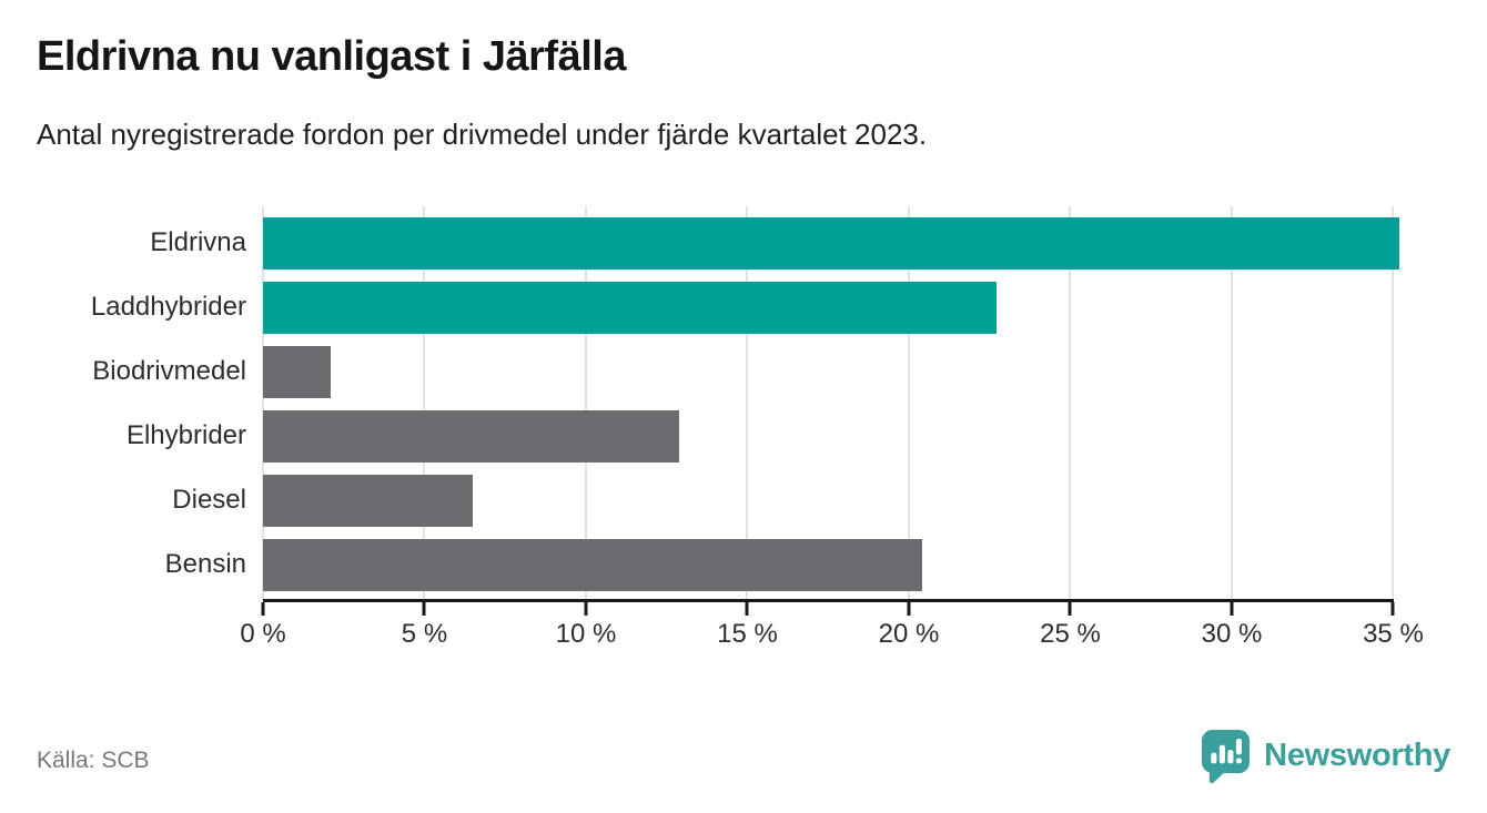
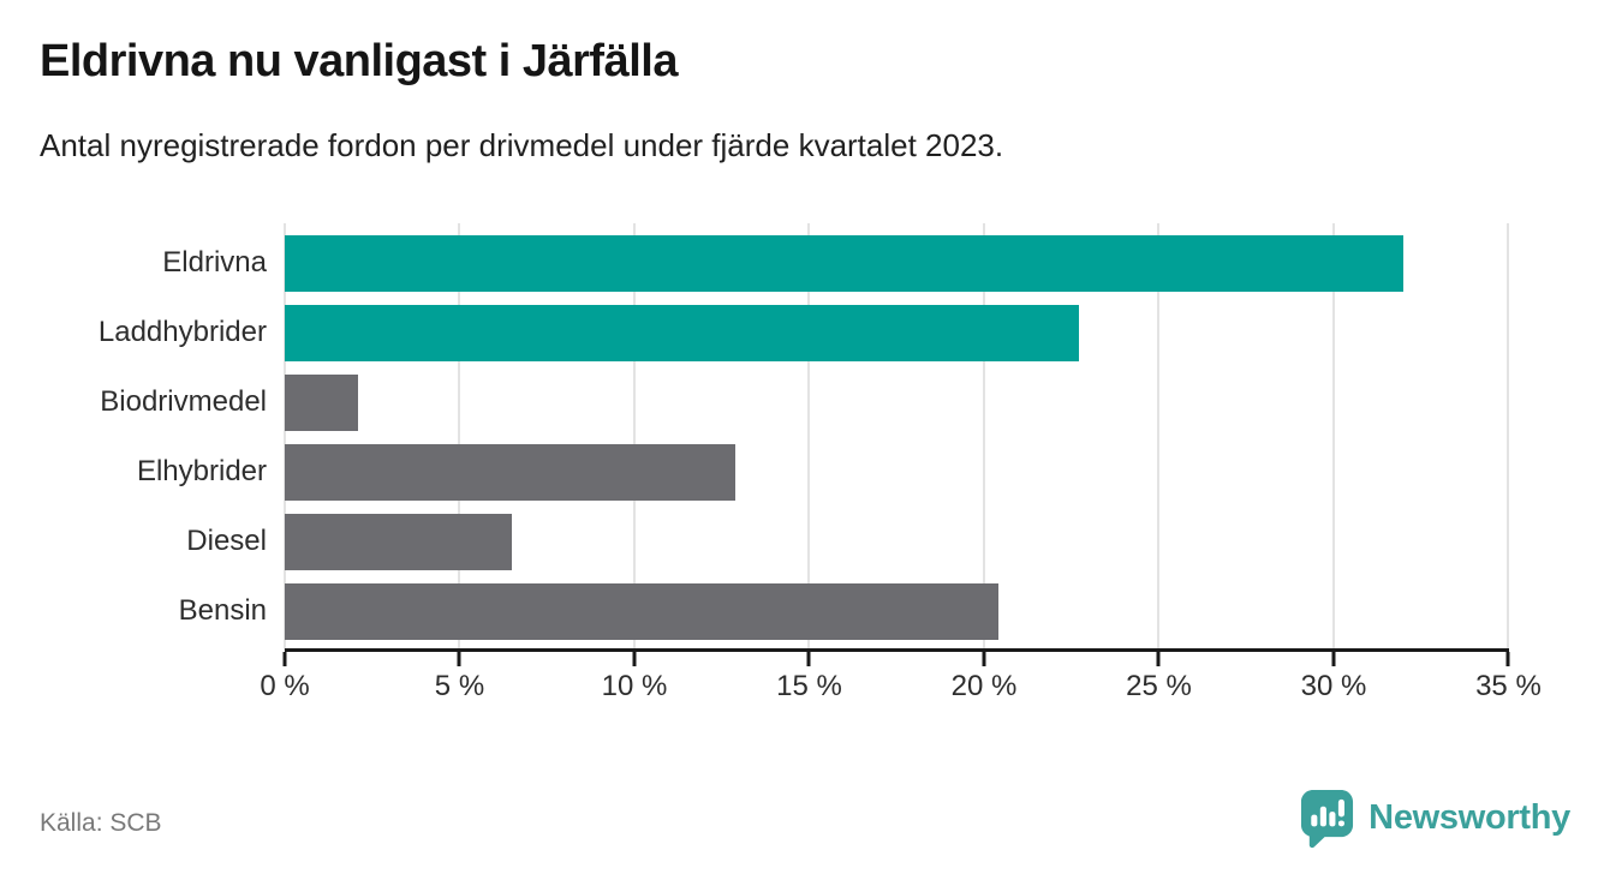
Eldrivna: 35.2% -> 32.0%
